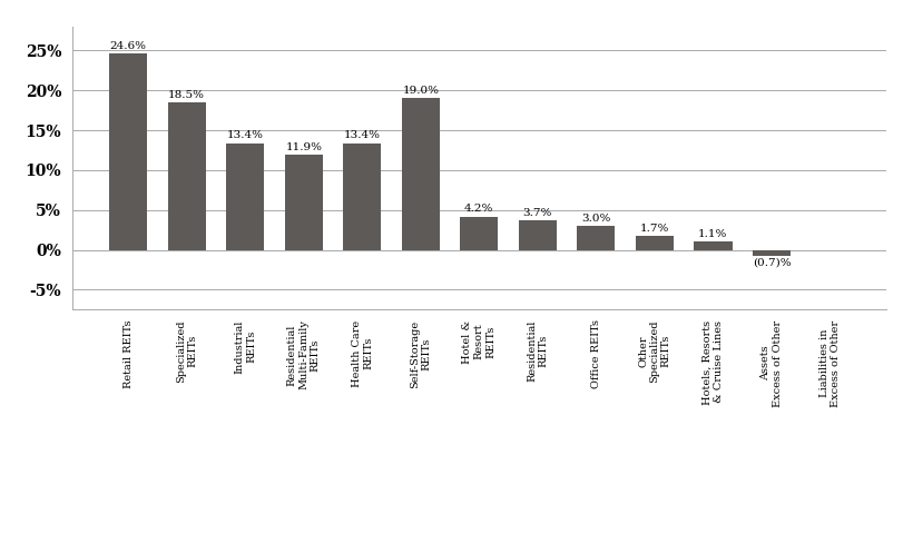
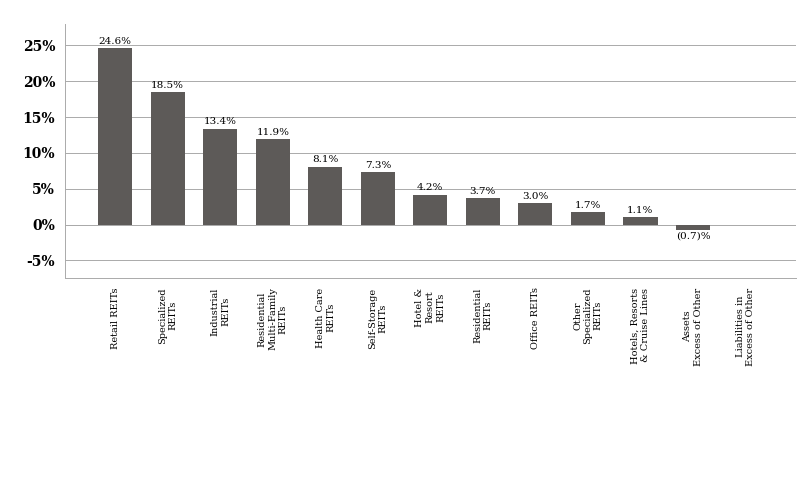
Health Care REITs: 13.4% -> 8.1%
Self-Storage REITs: 19.0% -> 7.3%
